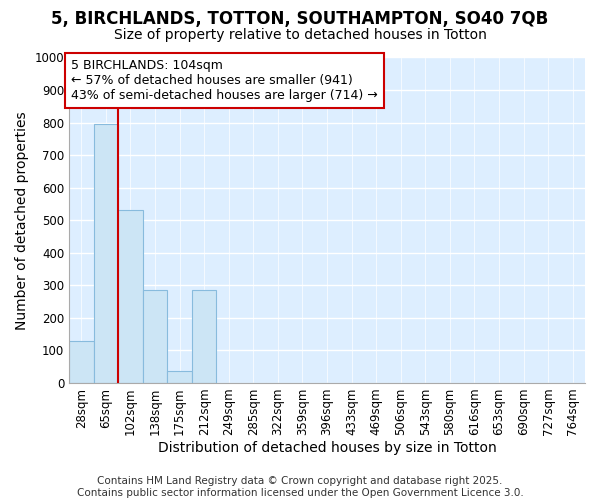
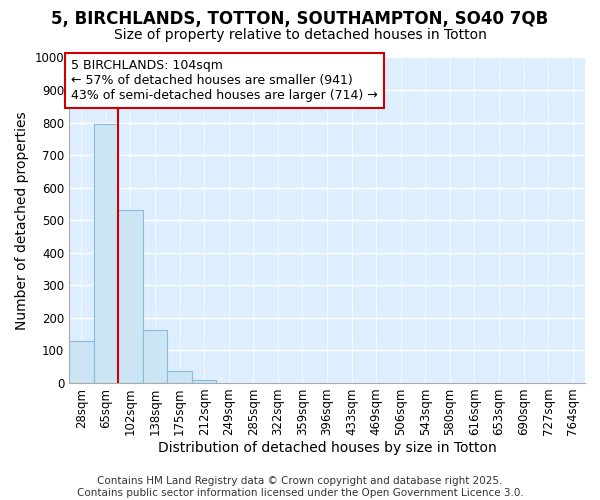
138sqm: 285 -> 162
212sqm: 285 -> 10
